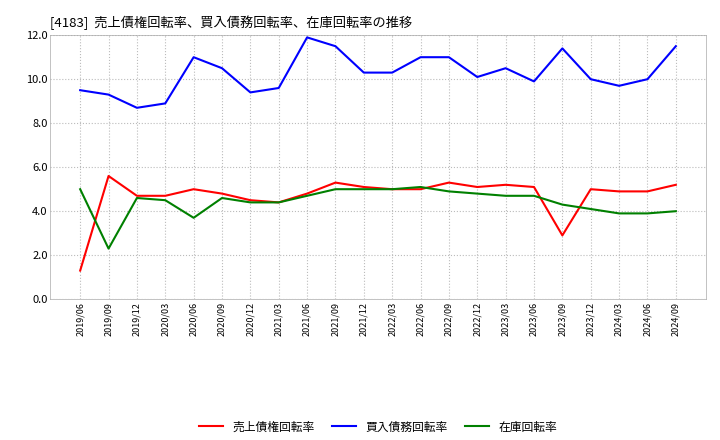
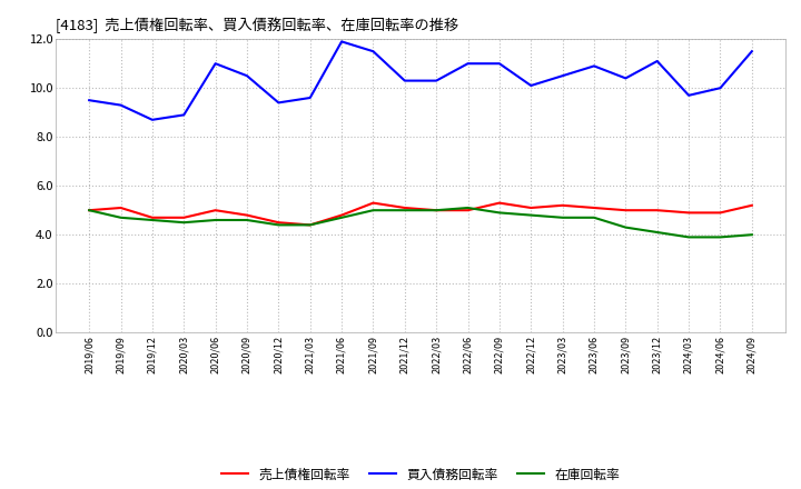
売上債権回転率/2019/06: 1.3 -> 5.0
売上債権回転率/2019/09: 5.6 -> 5.1
在庫回転率/2019/09: 2.3 -> 4.7
在庫回転率/2020/06: 3.7 -> 4.6
買入債務回転率/2023/06: 9.9 -> 10.9
売上債権回転率/2023/09: 2.9 -> 5.0
買入債務回転率/2023/09: 11.4 -> 10.4
買入債務回転率/2023/12: 10.0 -> 11.1
